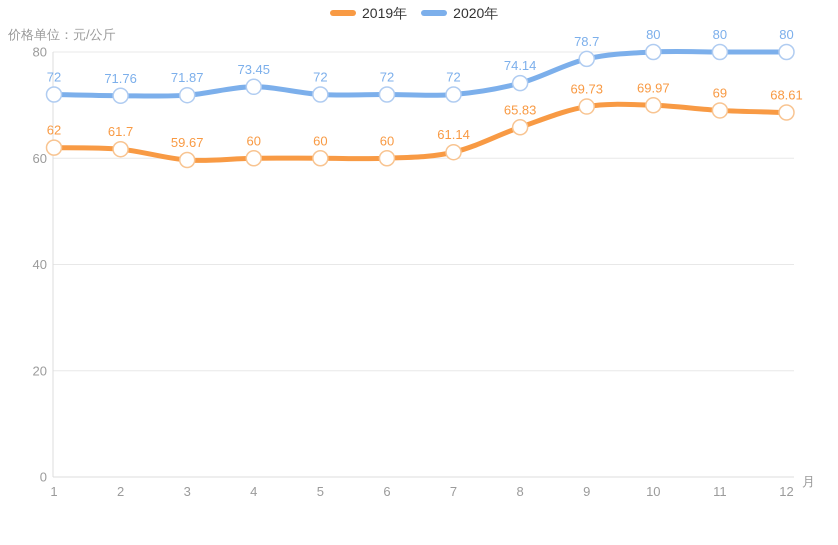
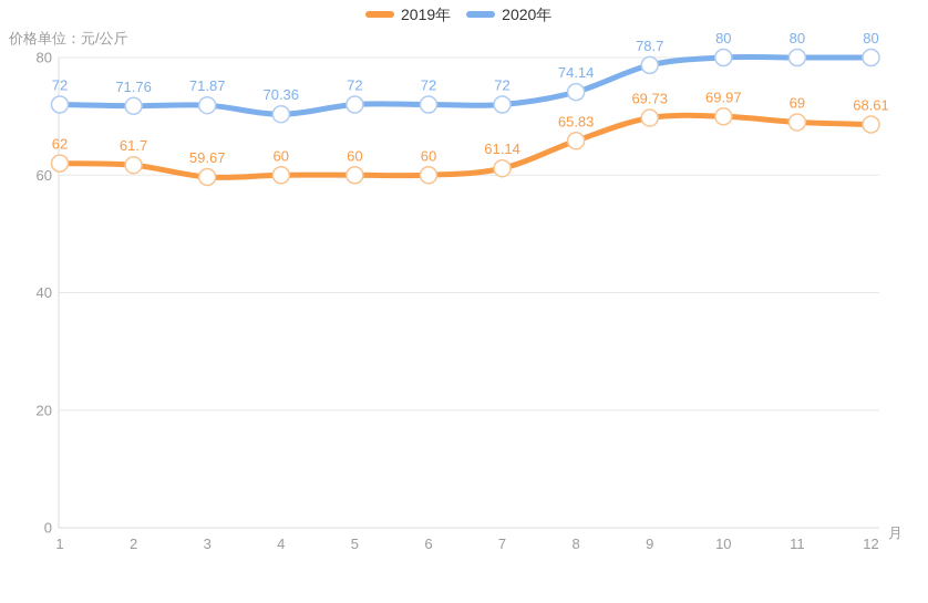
2020年/4: 73.45 -> 70.36
